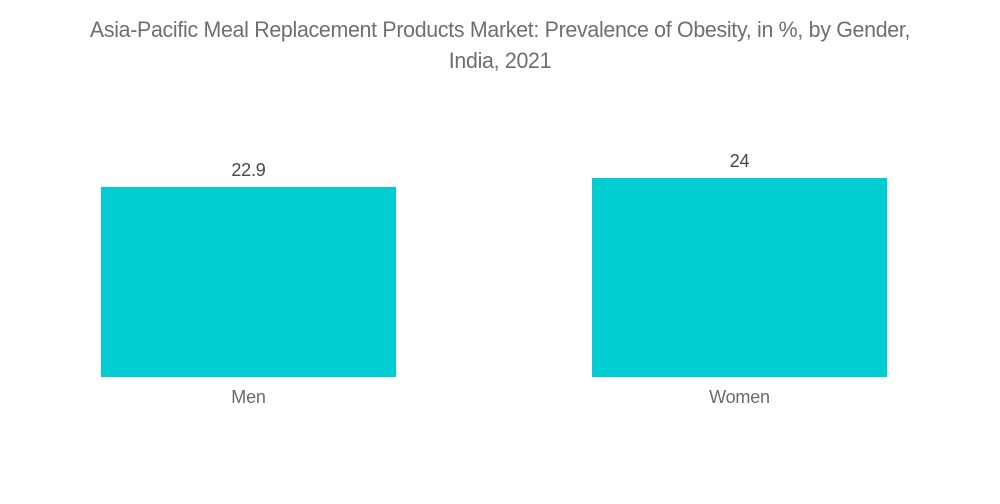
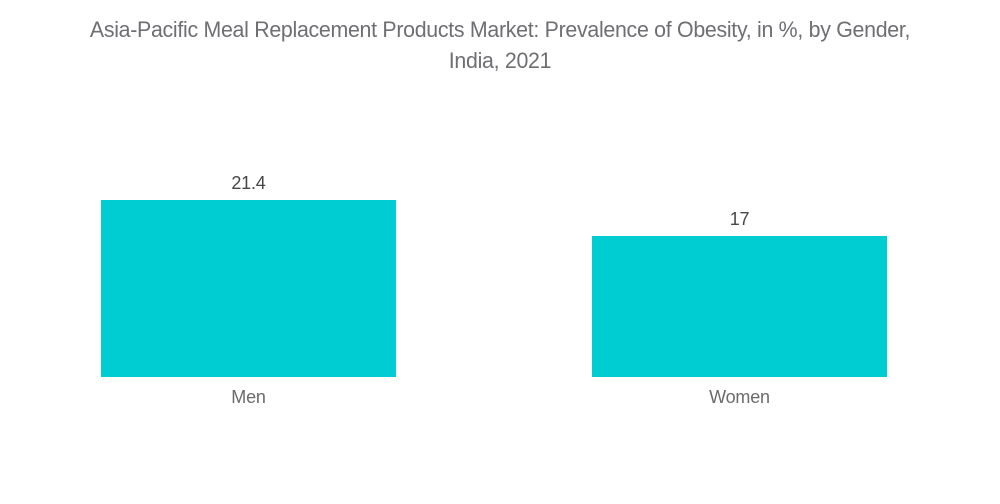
Men: 22.9 -> 21.4
Women: 24 -> 17
